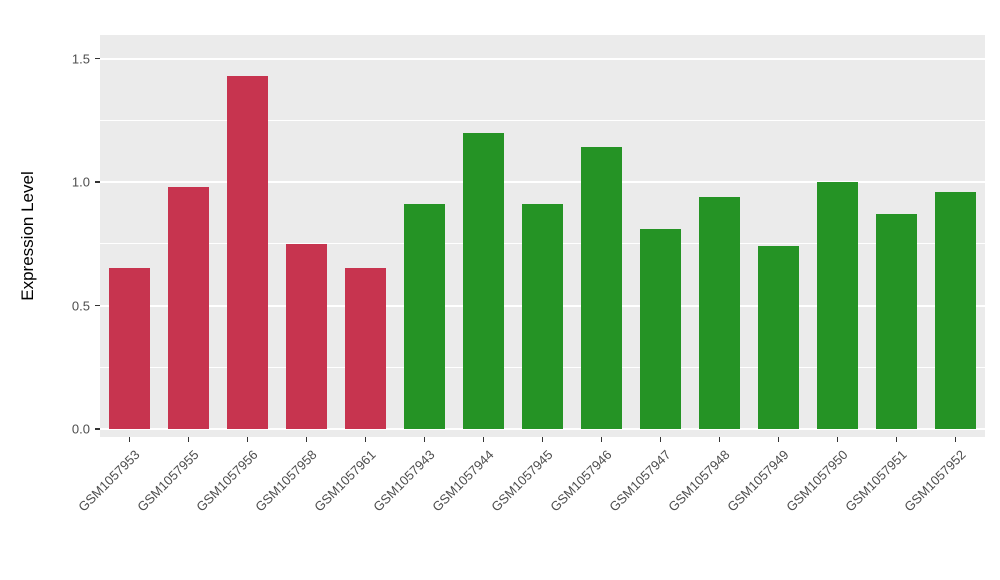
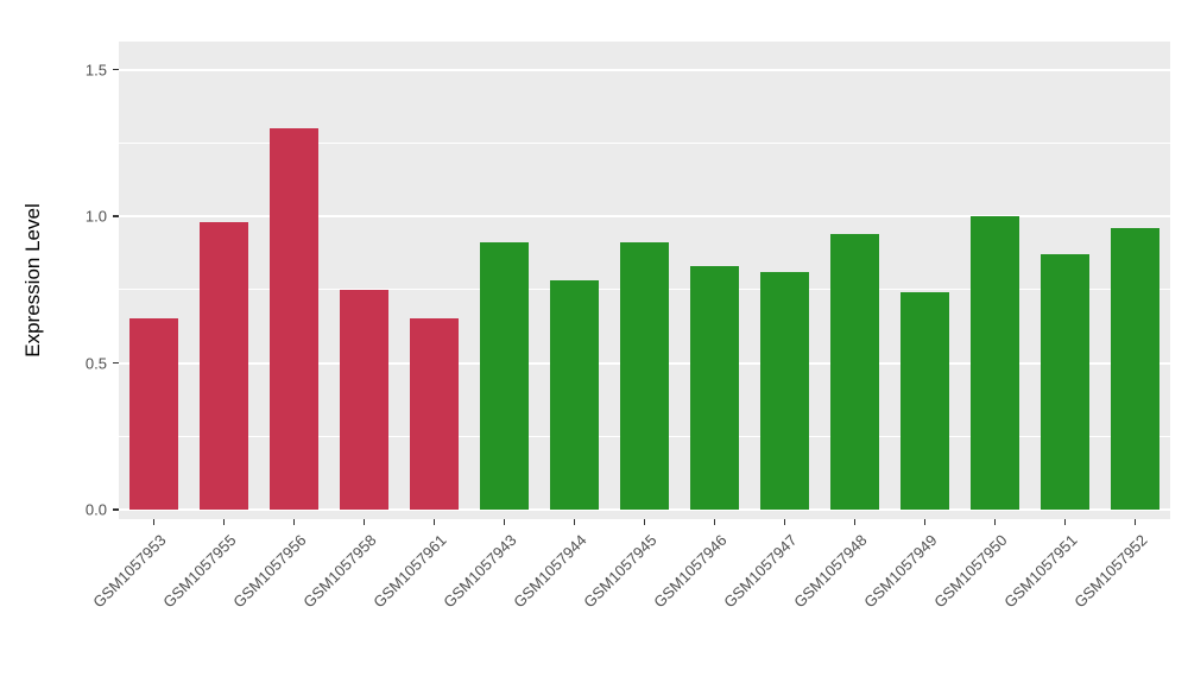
GSM1057956: 1.43 -> 1.30
GSM1057944: 1.20 -> 0.78
GSM1057946: 1.14 -> 0.83
